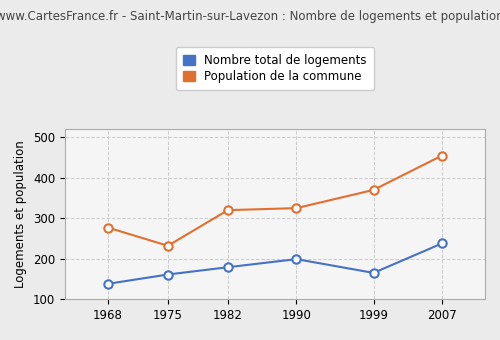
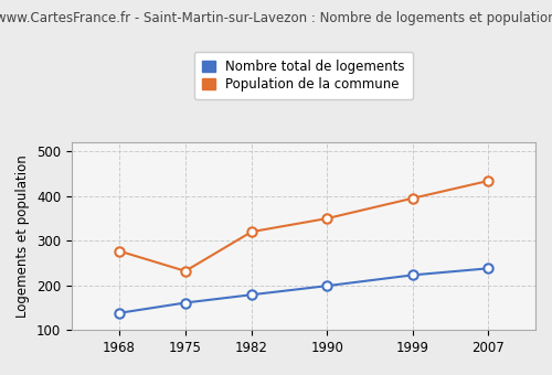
Population de la commune/1990: 325 -> 350
Nombre total de logements/1999: 165 -> 223
Population de la commune/1999: 370 -> 395
Population de la commune/2007: 455 -> 434
